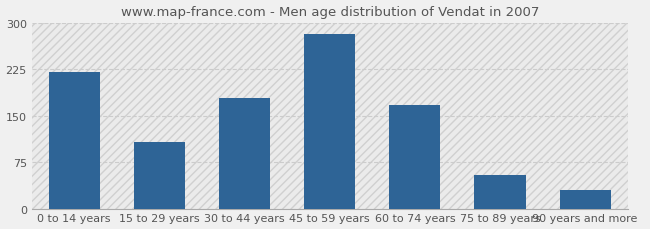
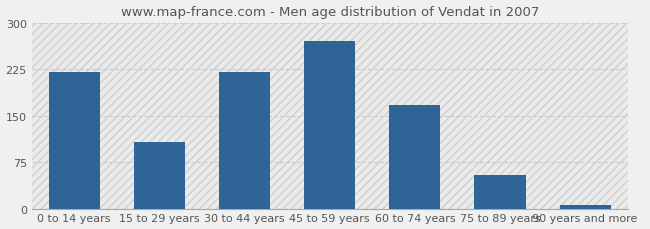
30 to 44 years: 178 -> 221
45 to 59 years: 282 -> 271
90 years and more: 30 -> 5
